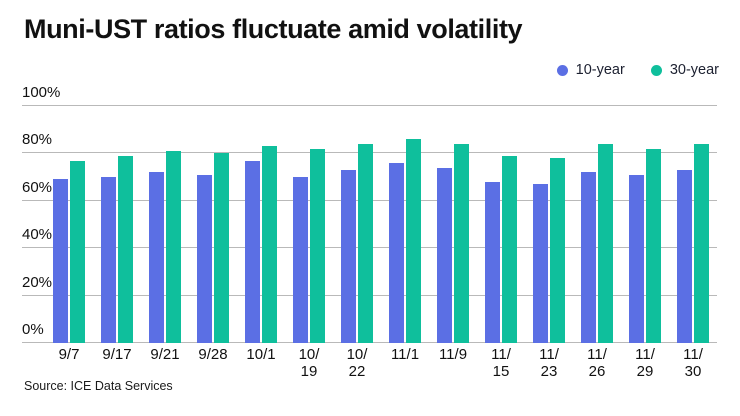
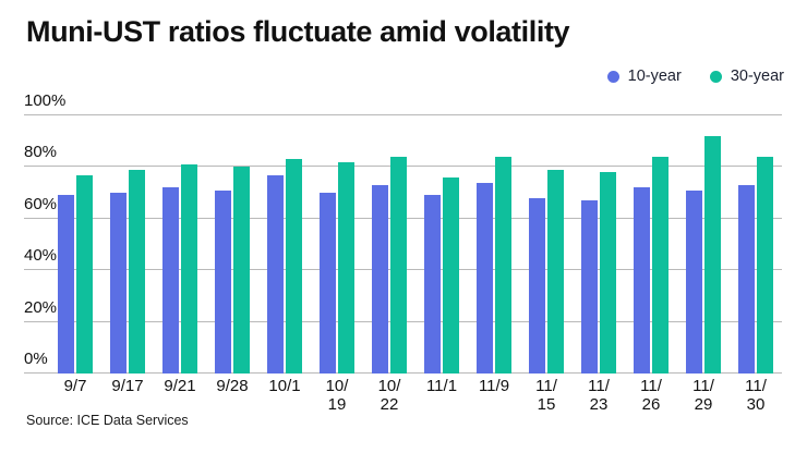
10-year/11/1: 76% -> 69%
30-year/11/1: 86% -> 76%
30-year/11/29: 82% -> 92%
